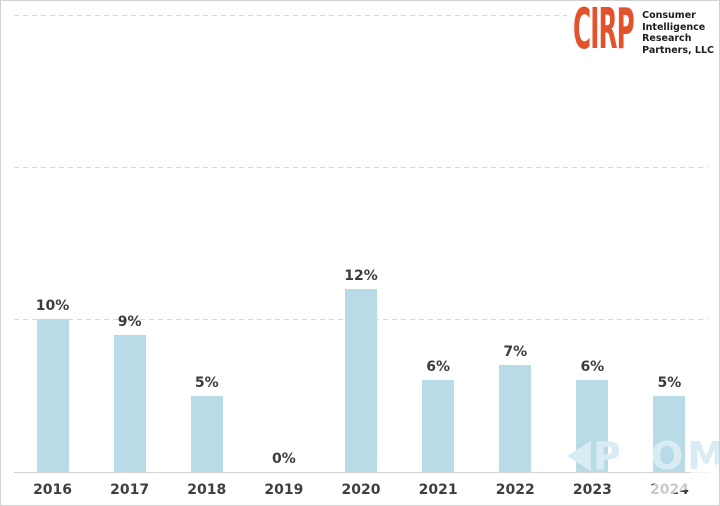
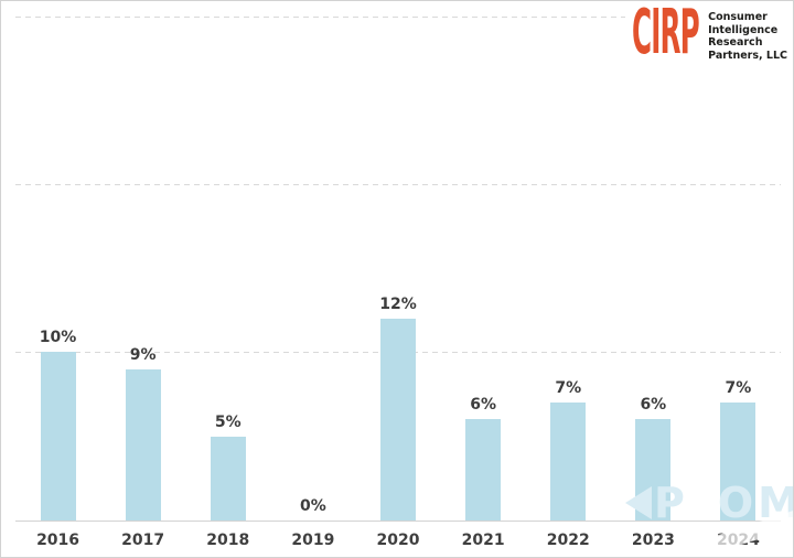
2024: 5% -> 7%
